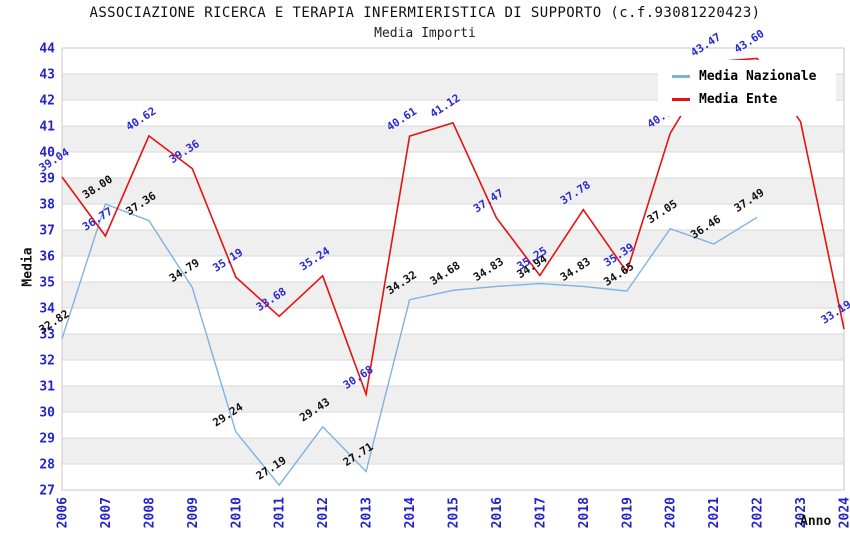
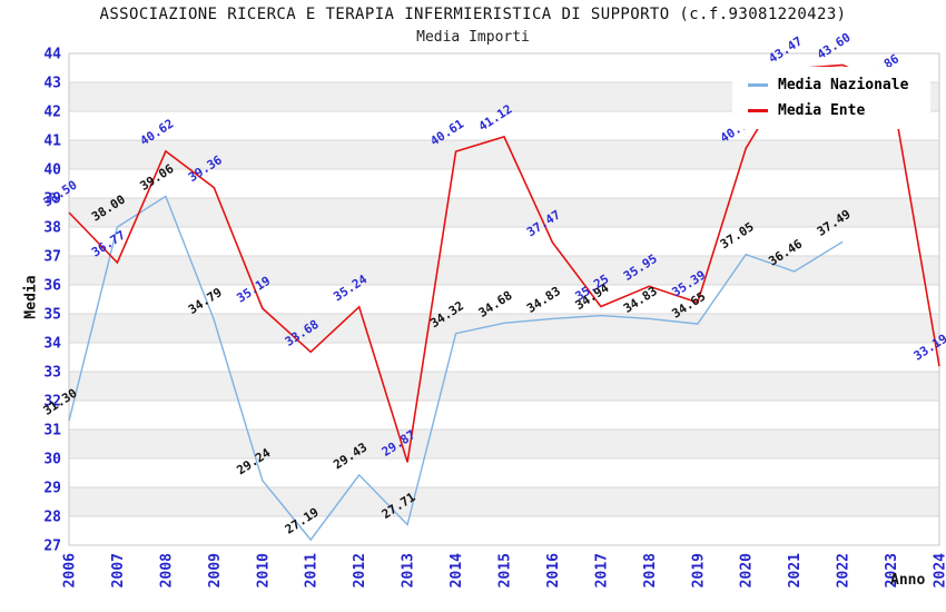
Media Nazionale/2006: 32.82 -> 31.30
Media Ente/2006: 39.04 -> 38.50
Media Nazionale/2008: 37.36 -> 39.06
Media Ente/2013: 30.68 -> 29.87
Media Ente/2018: 37.78 -> 35.95
Media Ente/2023: 41.16 -> 42.86
